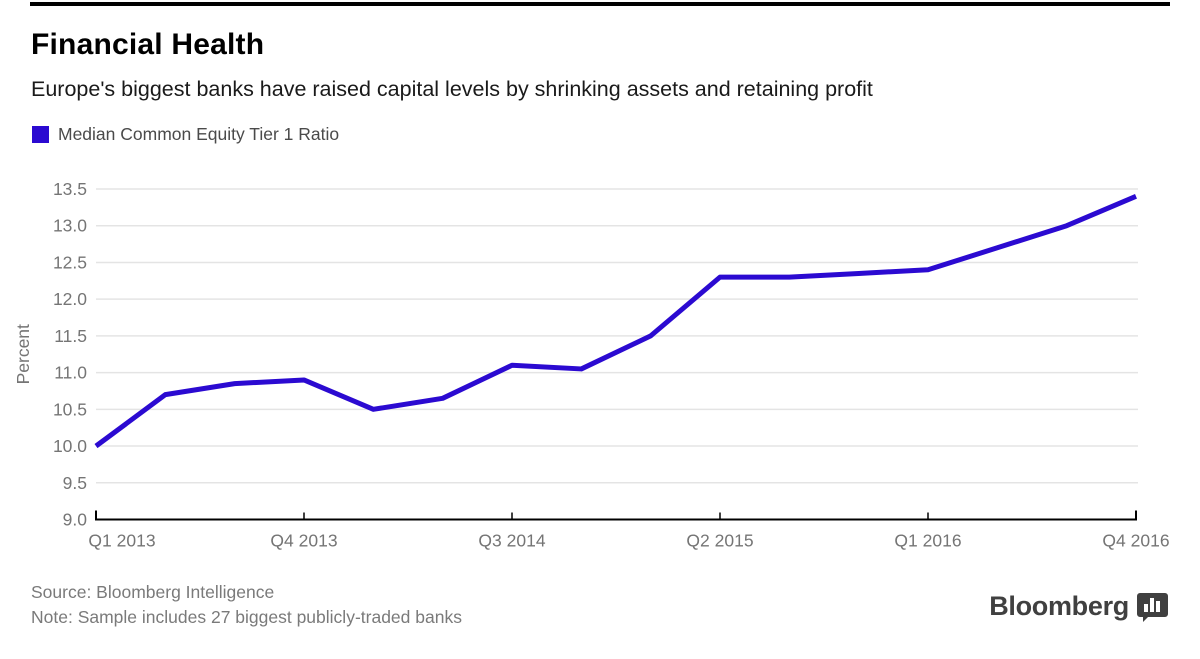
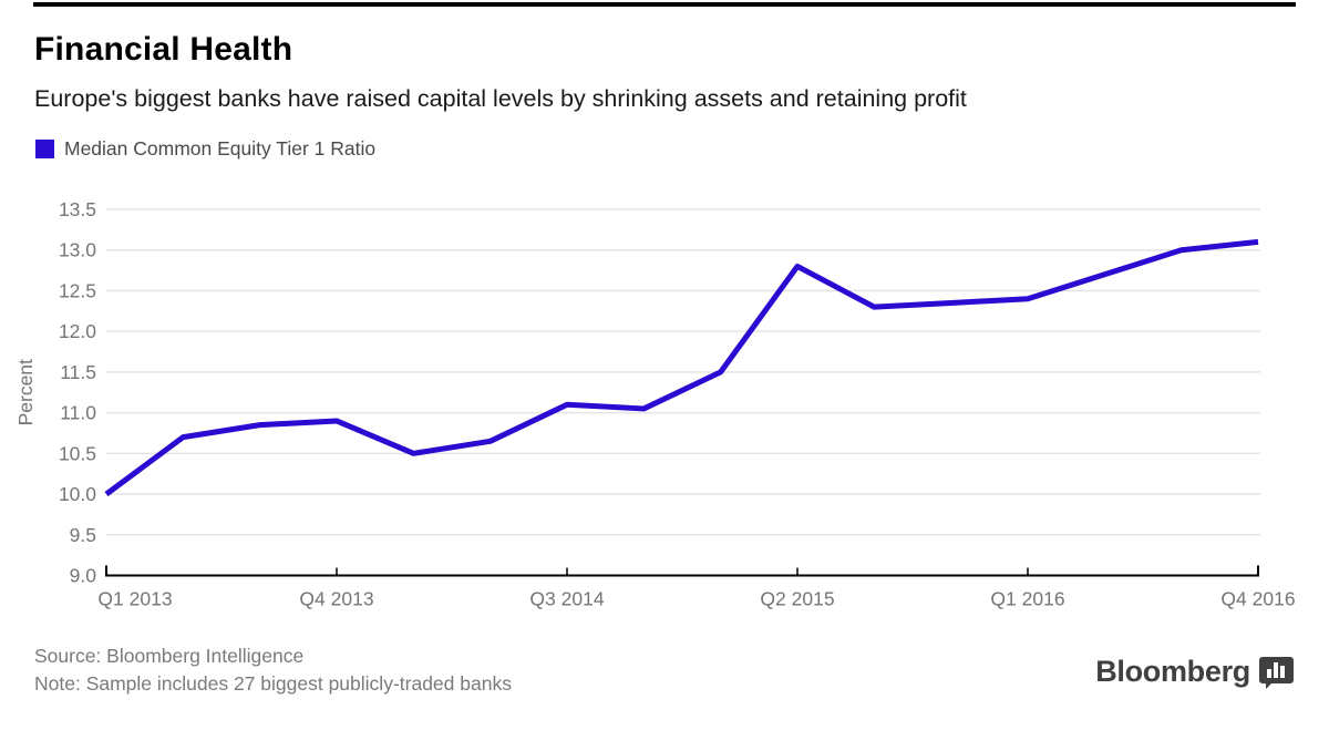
Q2 2015: 12.3 -> 12.8
Q4 2016: 13.4 -> 13.1
